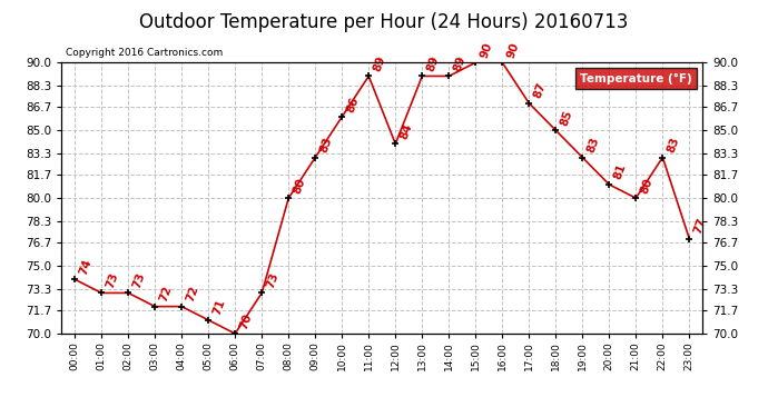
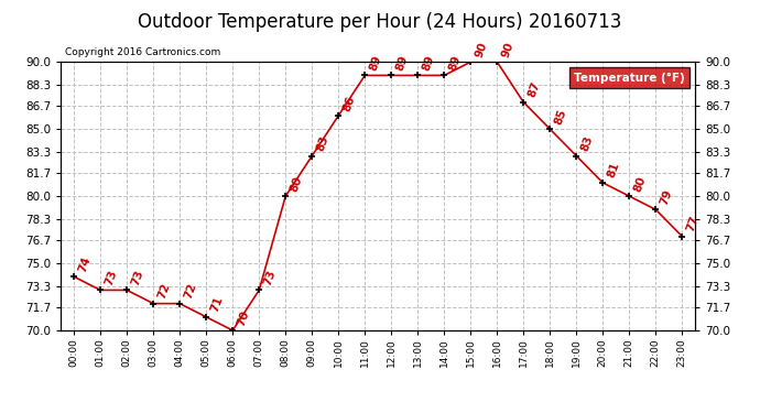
12:00: 84 -> 89
22:00: 83 -> 79
